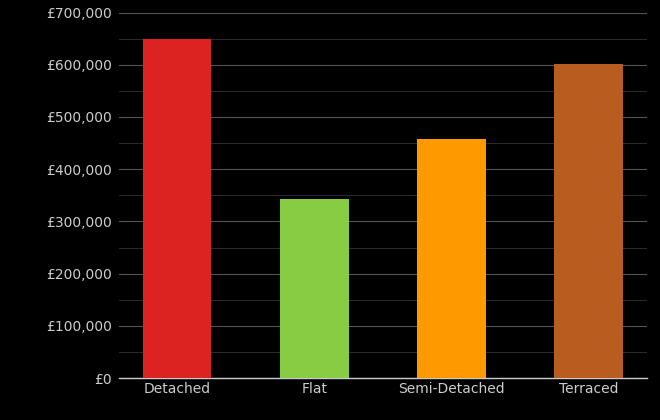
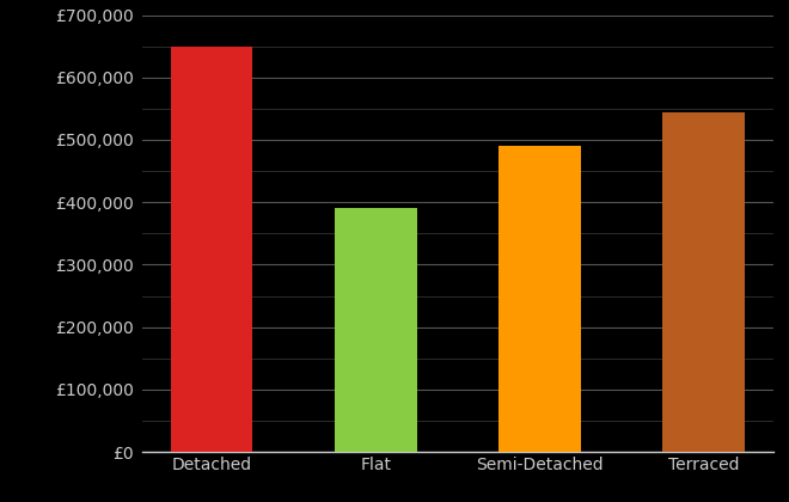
Flat: £342,000 -> £390,000
Semi-Detached: £458,000 -> £490,000
Terraced: £602,000 -> £545,000
